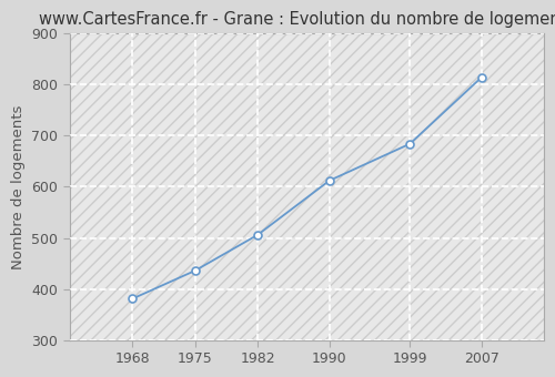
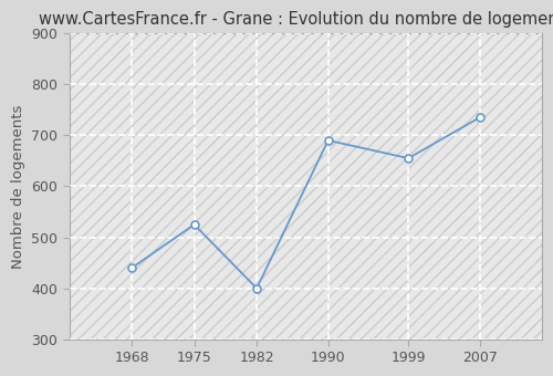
1968: 381 -> 440
1975: 436 -> 525
1982: 506 -> 400
1990: 612 -> 690
1999: 684 -> 655
2007: 814 -> 735
